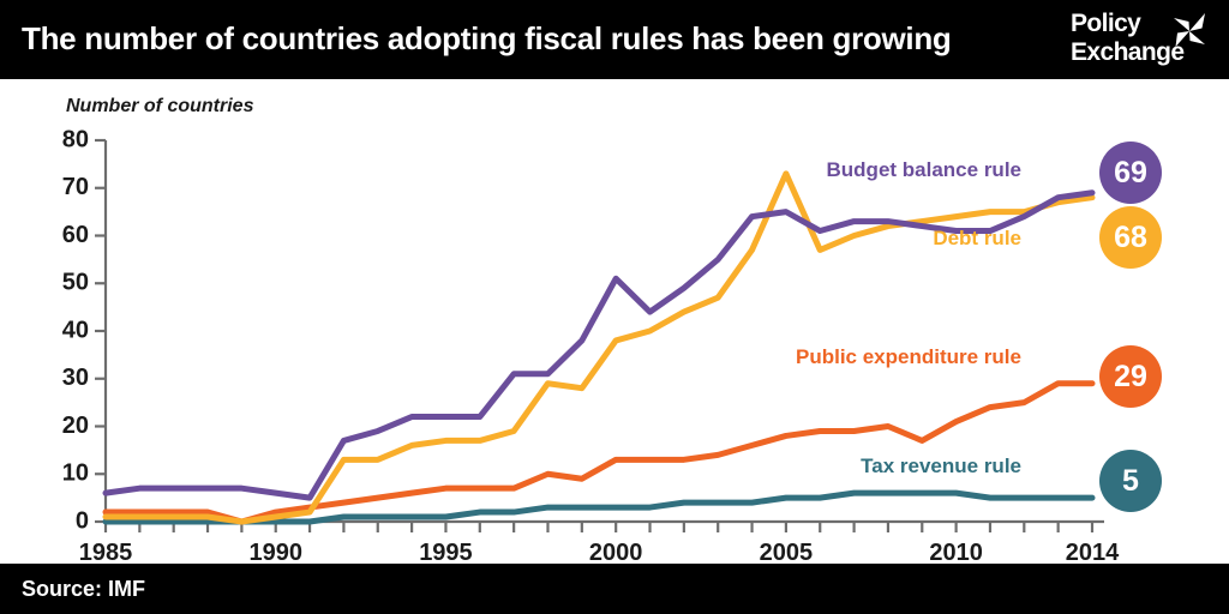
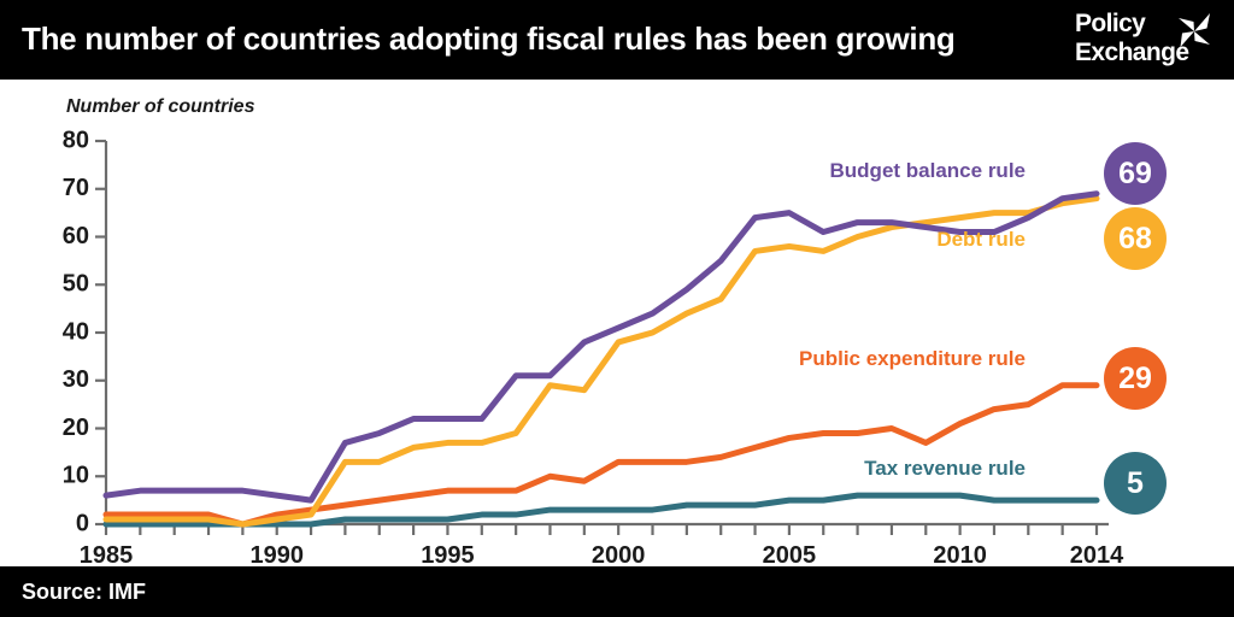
Budget balance rule/2000: 51 -> 41
Debt rule/2005: 73 -> 58
